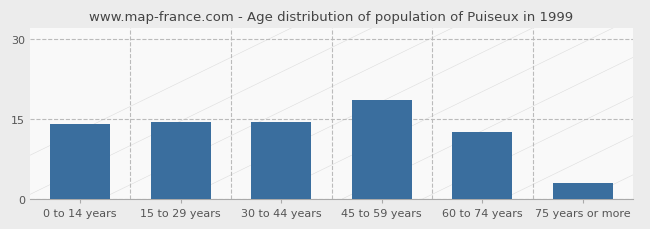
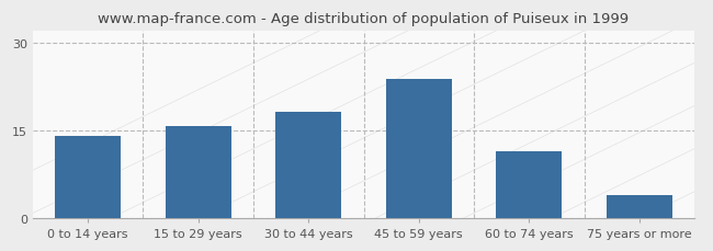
15 to 29 years: 14.5 -> 15.8
30 to 44 years: 14.5 -> 18.2
45 to 59 years: 18.5 -> 23.8
60 to 74 years: 12.5 -> 11.4
75 years or more: 3.0 -> 4.0
